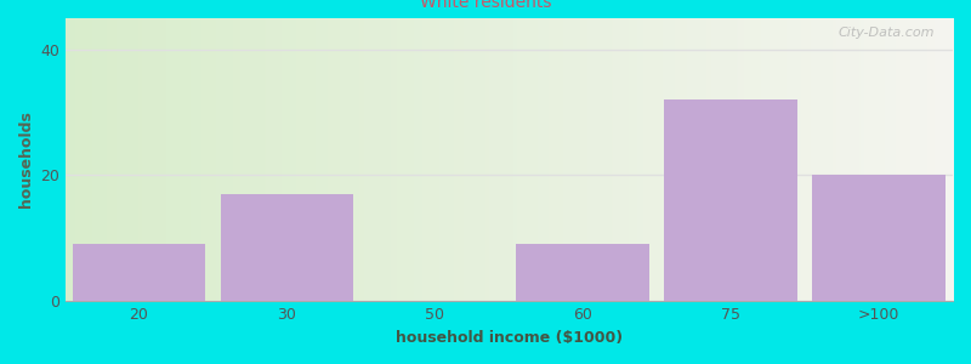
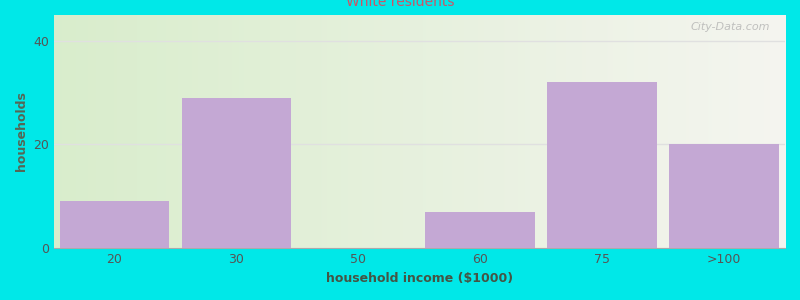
30: 17 -> 29
60: 9 -> 7
